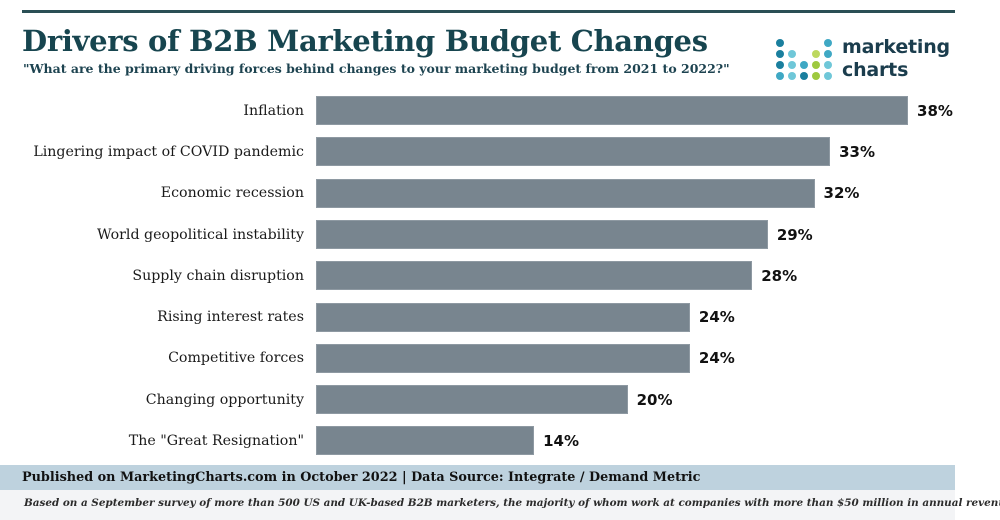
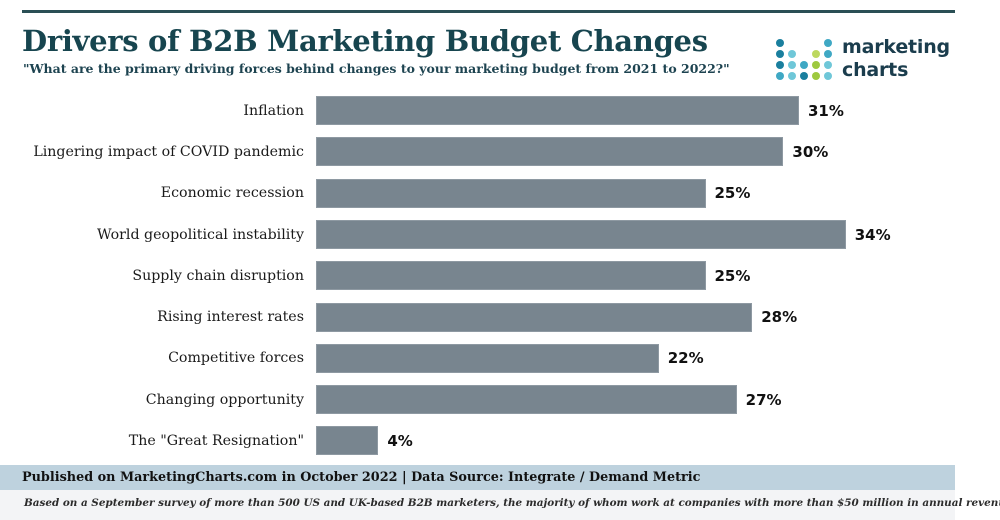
Inflation: 38% -> 31%
Lingering impact of COVID pandemic: 33% -> 30%
Economic recession: 32% -> 25%
World geopolitical instability: 29% -> 34%
Supply chain disruption: 28% -> 25%
Rising interest rates: 24% -> 28%
Competitive forces: 24% -> 22%
Changing opportunity: 20% -> 27%
The "Great Resignation": 14% -> 4%
